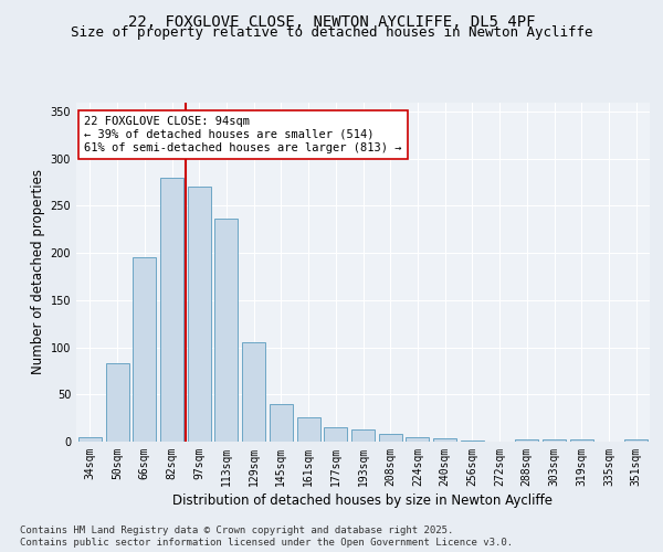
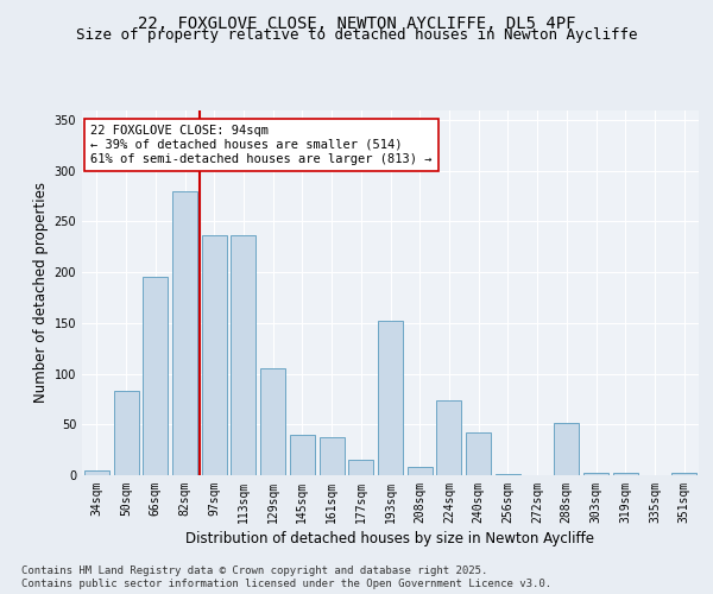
97sqm: 270 -> 236
161sqm: 26 -> 38
193sqm: 13 -> 152
224sqm: 5 -> 74
240sqm: 3 -> 42
288sqm: 2 -> 52
